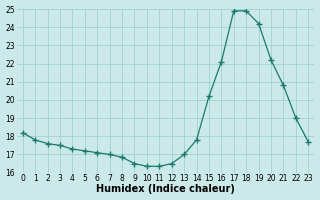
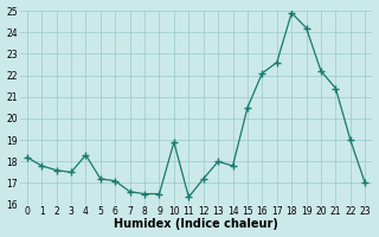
4: 17.3 -> 18.3
7: 17.0 -> 16.6
8: 16.9 -> 16.5
10: 16.4 -> 18.9
12: 16.5 -> 17.2
13: 17.0 -> 18.0
15: 20.2 -> 20.5
17: 24.9 -> 22.6
21: 20.8 -> 21.4
23: 17.7 -> 17.0
